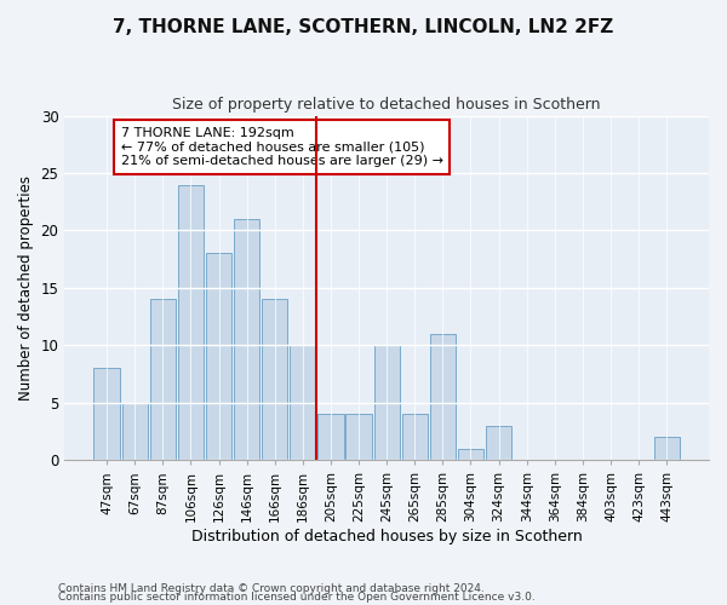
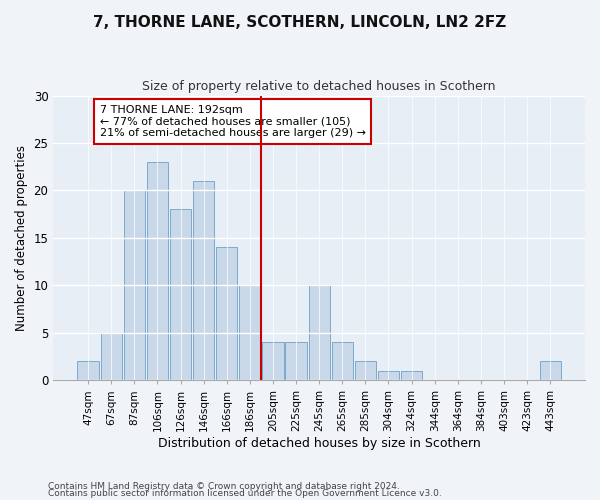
47sqm: 8 -> 2
87sqm: 14 -> 20
106sqm: 24 -> 23
285sqm: 11 -> 2
324sqm: 3 -> 1
